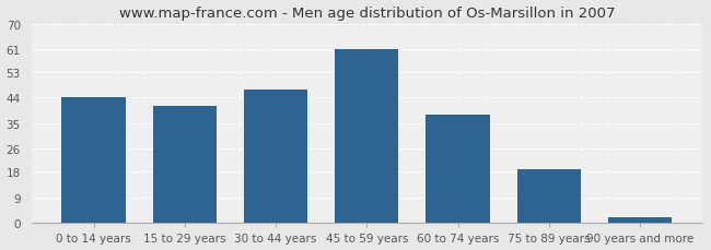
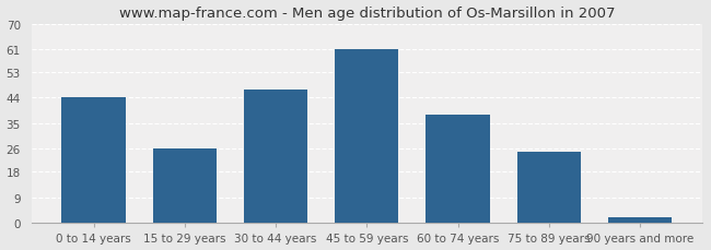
15 to 29 years: 41 -> 26
75 to 89 years: 19 -> 25
